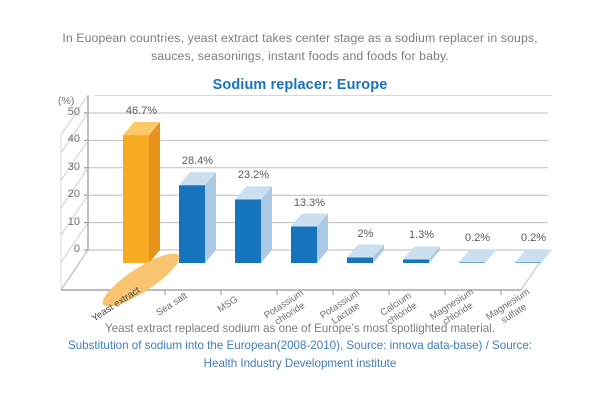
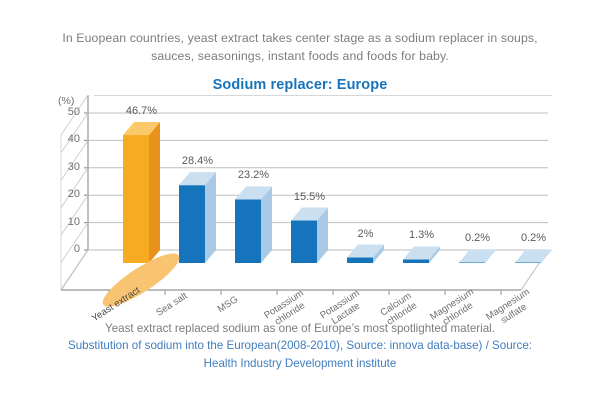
Potassium chloride: 13.3% -> 15.5%
